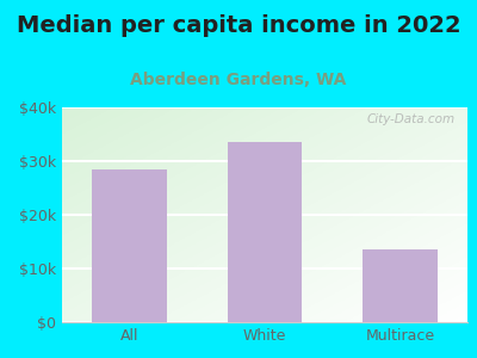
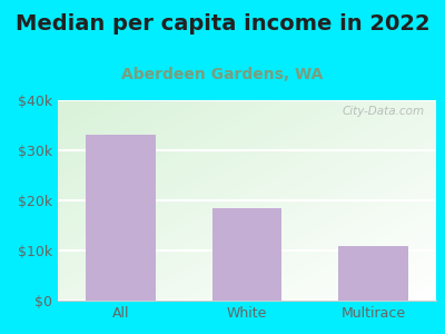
All: $28.5k -> $33.0k
White: $33.5k -> $18.5k
Multirace: $13.5k -> $11.0k
